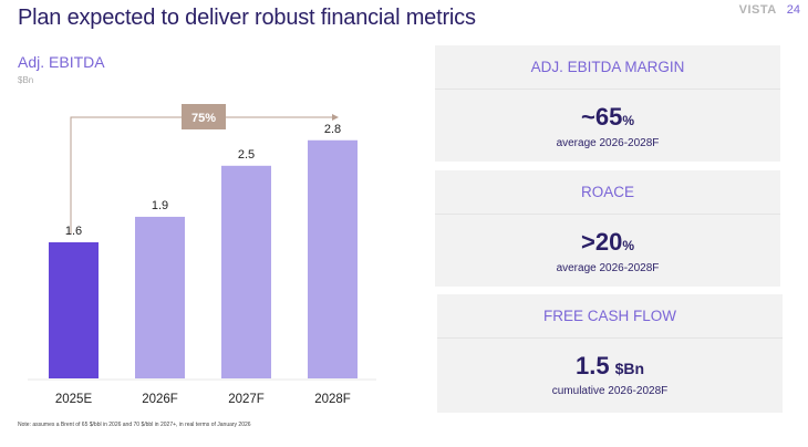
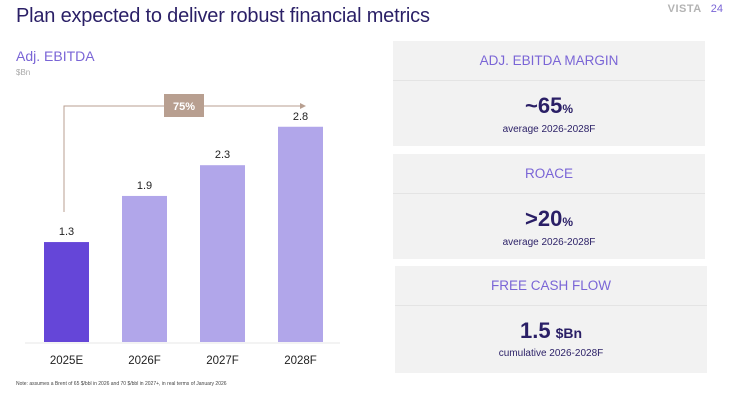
2025E: 1.6 -> 1.3
2027F: 2.5 -> 2.3
